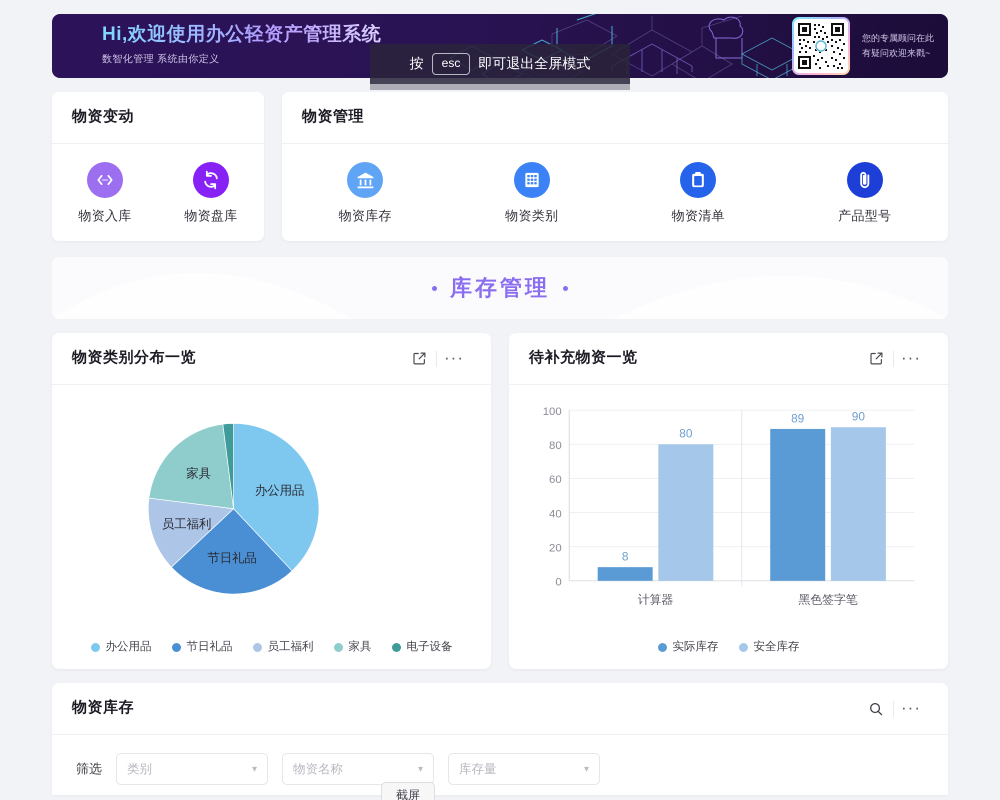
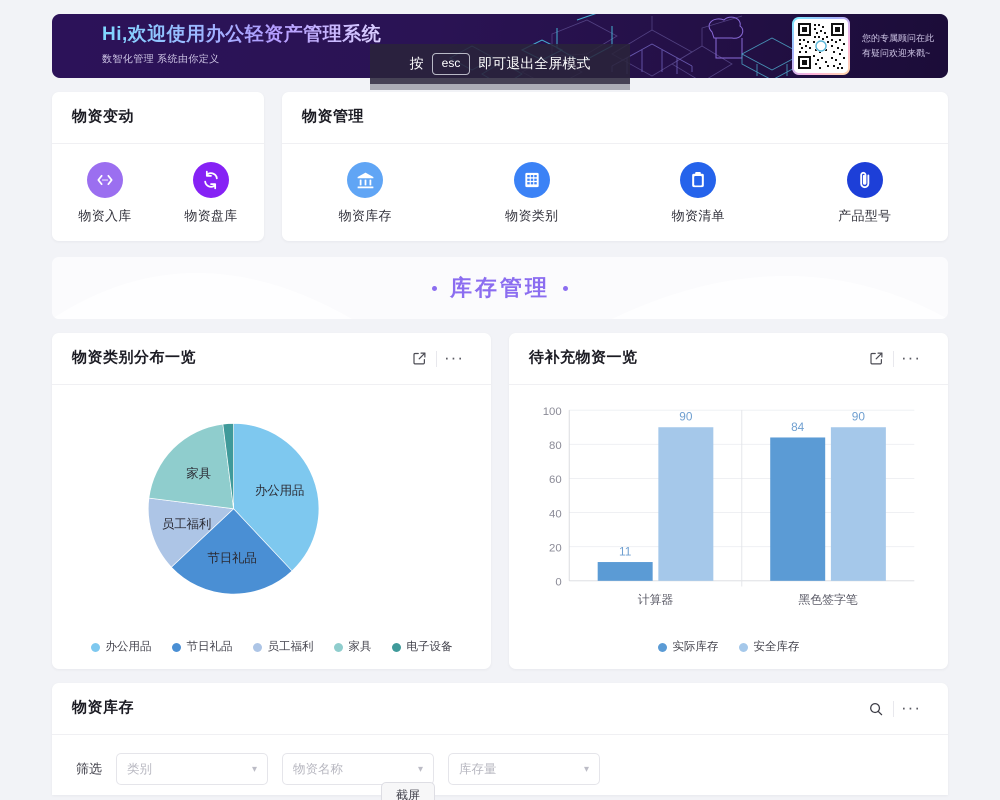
待补充物资一览/实际库存/计算器: 8 -> 11
待补充物资一览/安全库存/计算器: 80 -> 90
待补充物资一览/实际库存/黑色签字笔: 89 -> 84
